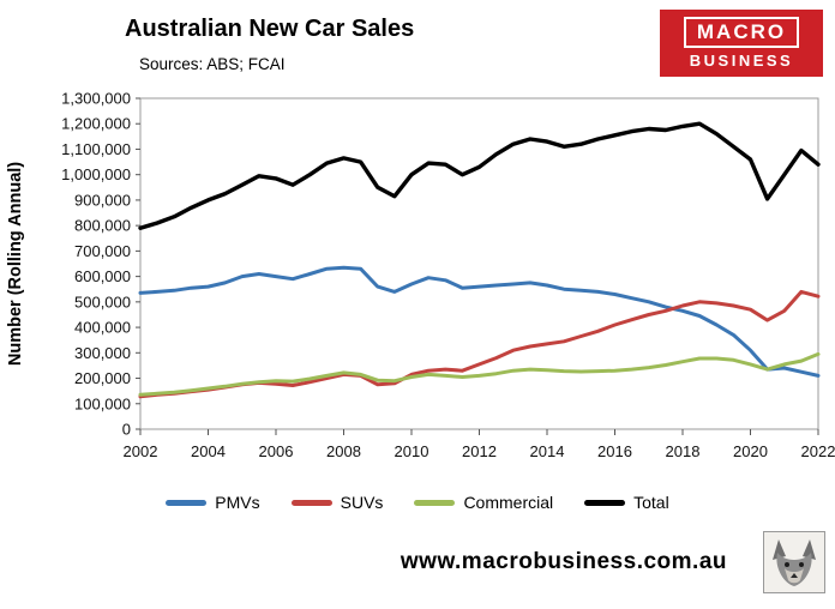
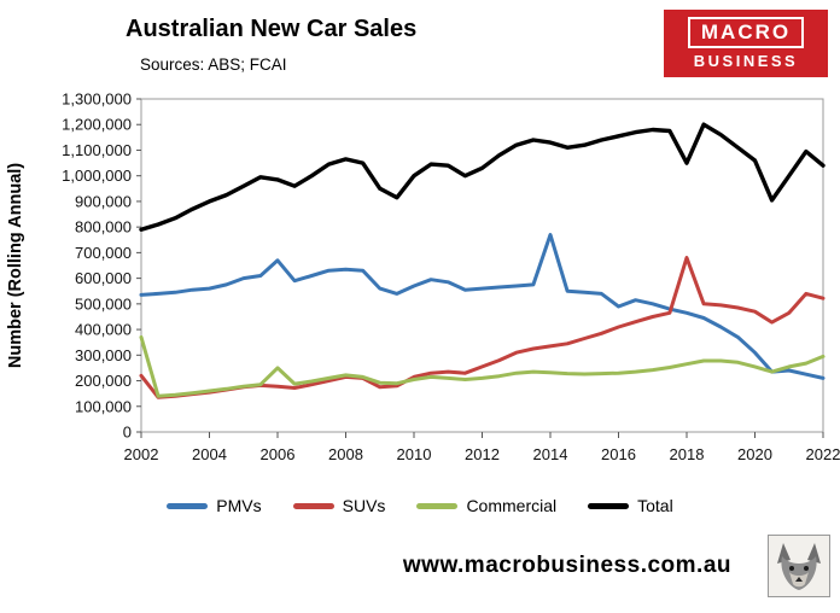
SUVs/2002: 130000 -> 220000
Commercial/2002: 140000 -> 370000
PMVs/2006: 600000 -> 670000
Commercial/2006: 190000 -> 250000
PMVs/2014: 560000 -> 770000
PMVs/2016: 530000 -> 490000
SUVs/2018: 480000 -> 680000
Total/2018: 1190000 -> 1050000
